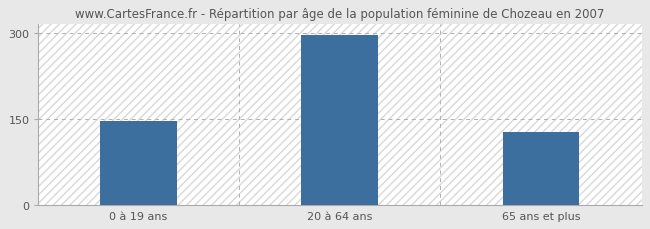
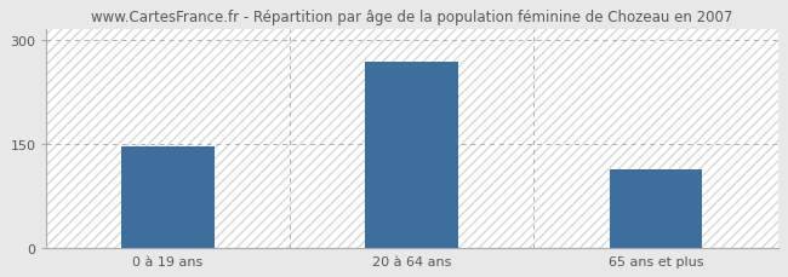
20 à 64 ans: 297 -> 268
65 ans et plus: 127 -> 114
